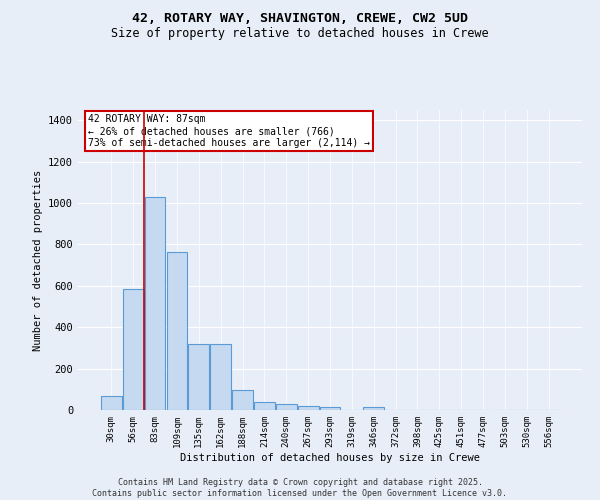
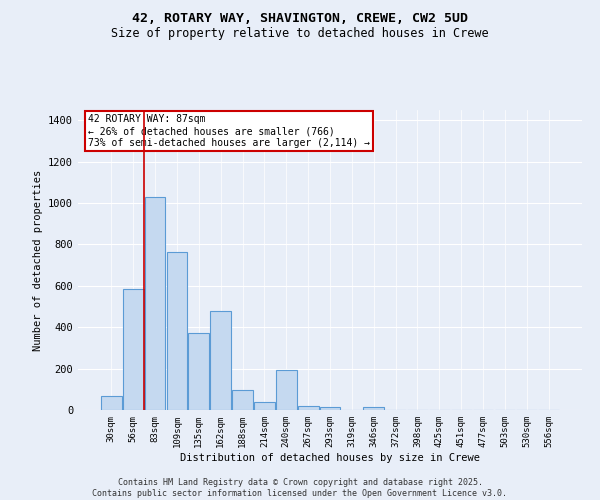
135sqm: 320 -> 370
162sqm: 320 -> 480
240sqm: 28 -> 195
